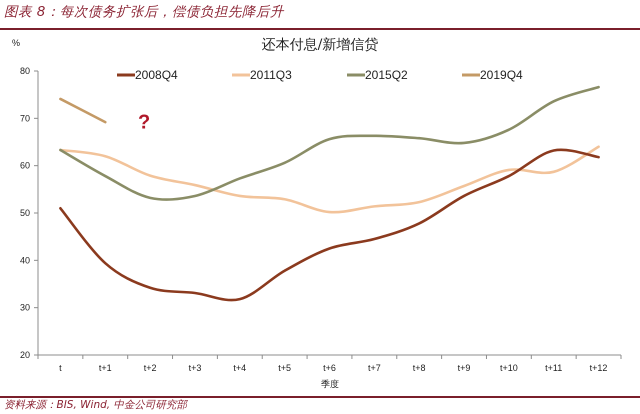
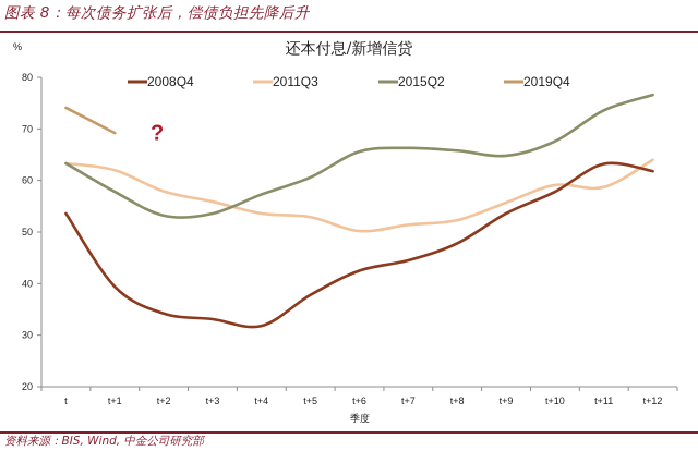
2008Q4/t: 51 -> 54
